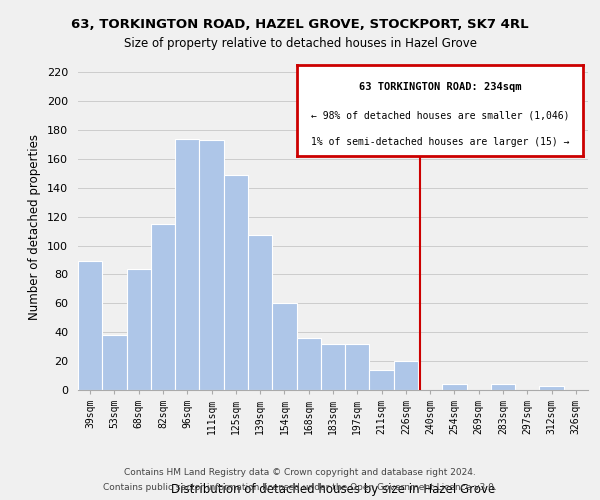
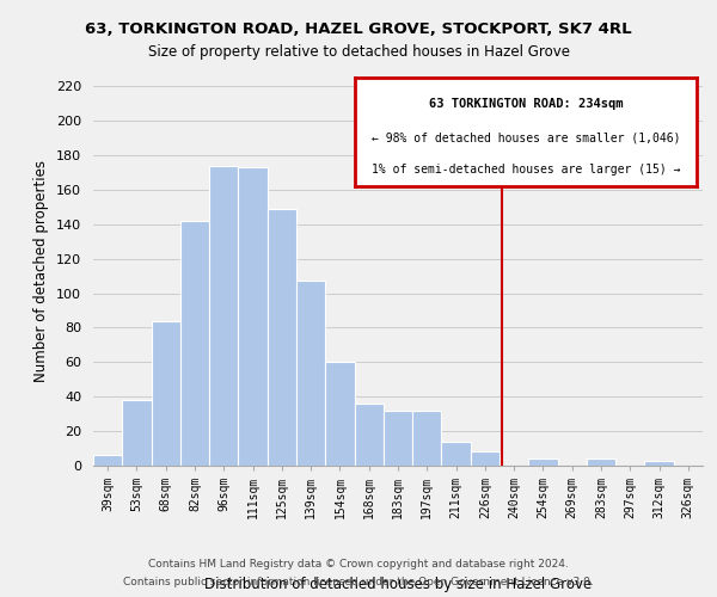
39sqm: 89 -> 6
82sqm: 115 -> 142
226sqm: 20 -> 8
